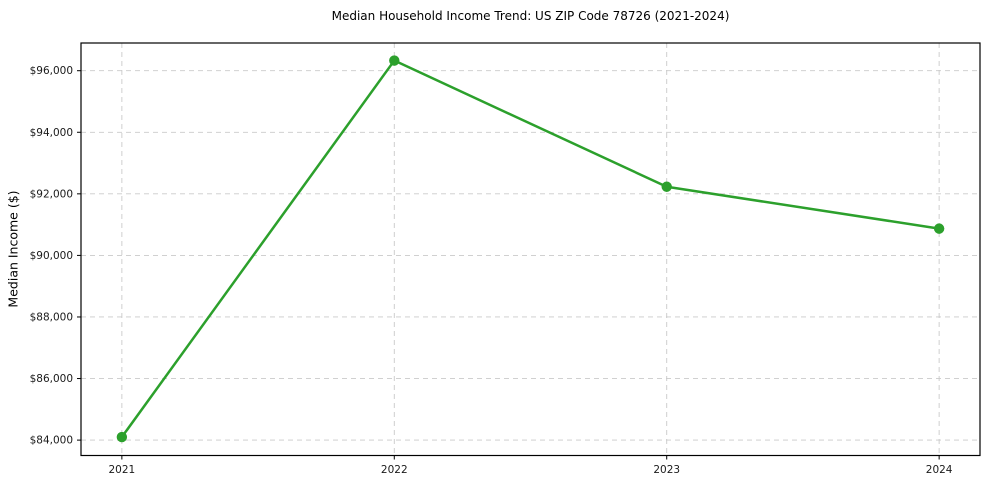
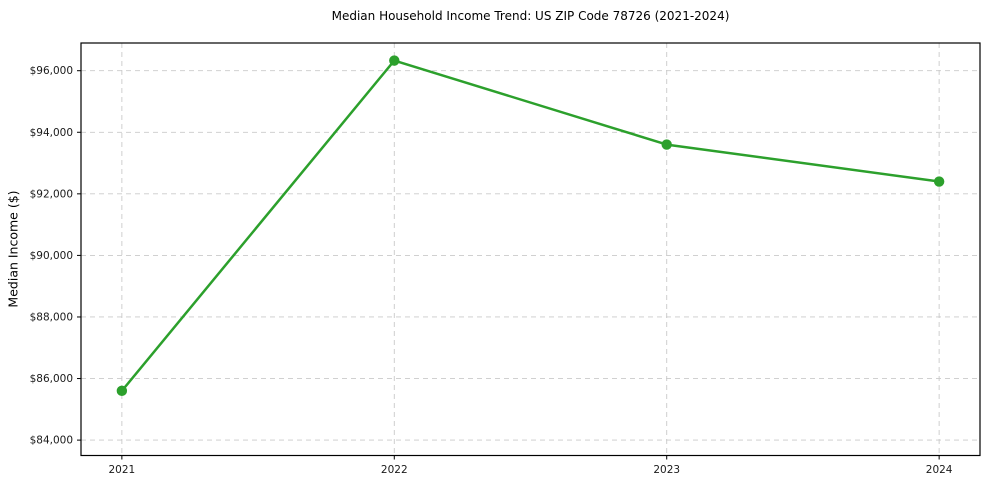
2021: $84100 -> $85600
2023: $92200 -> $93600
2024: $90900 -> $92400
